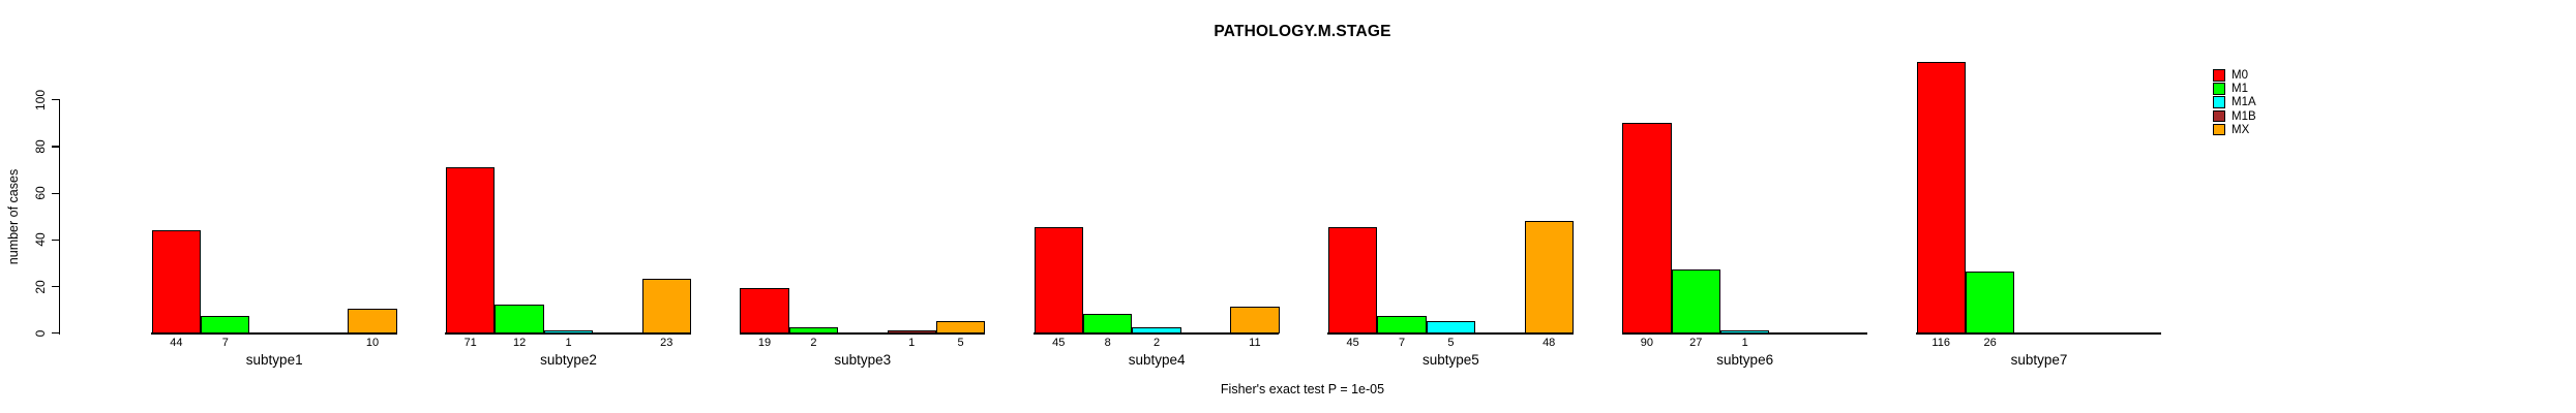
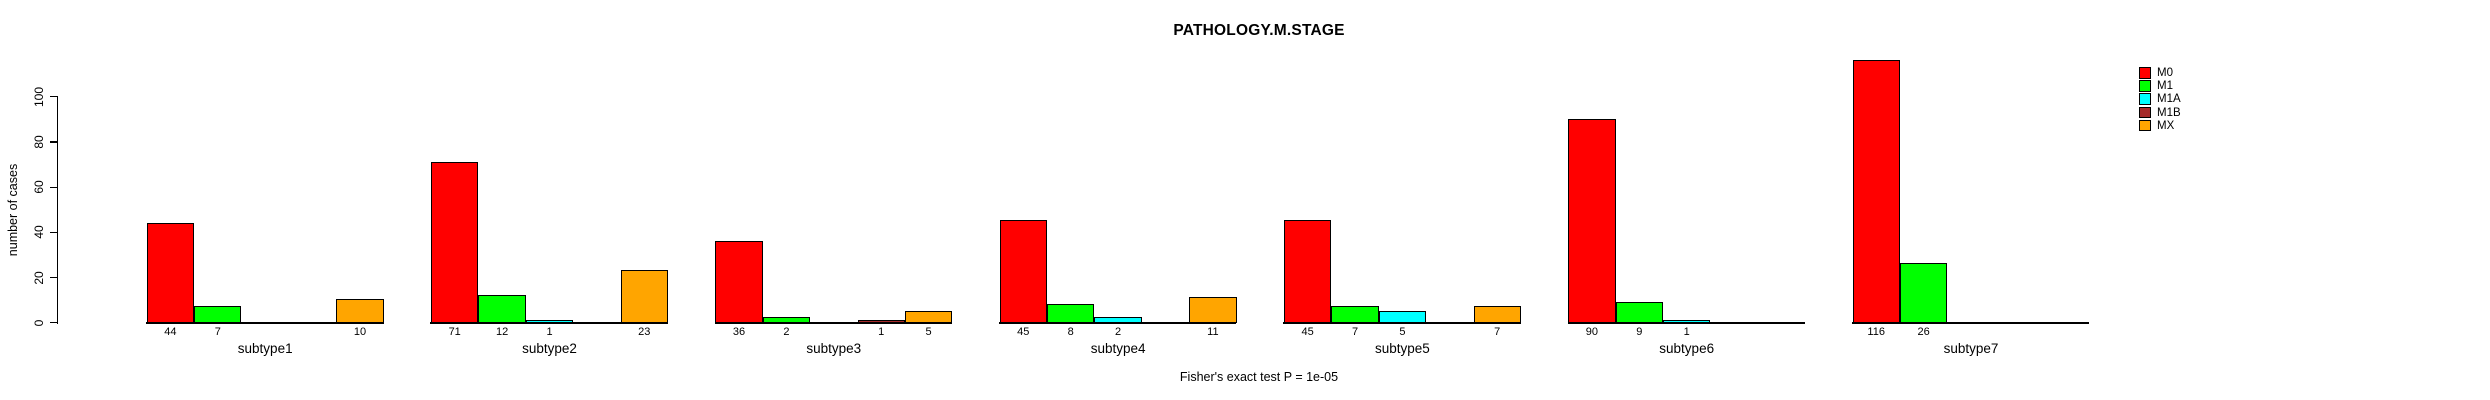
M0/subtype3: 19 -> 36
MX/subtype5: 48 -> 7
M1/subtype6: 27 -> 9
